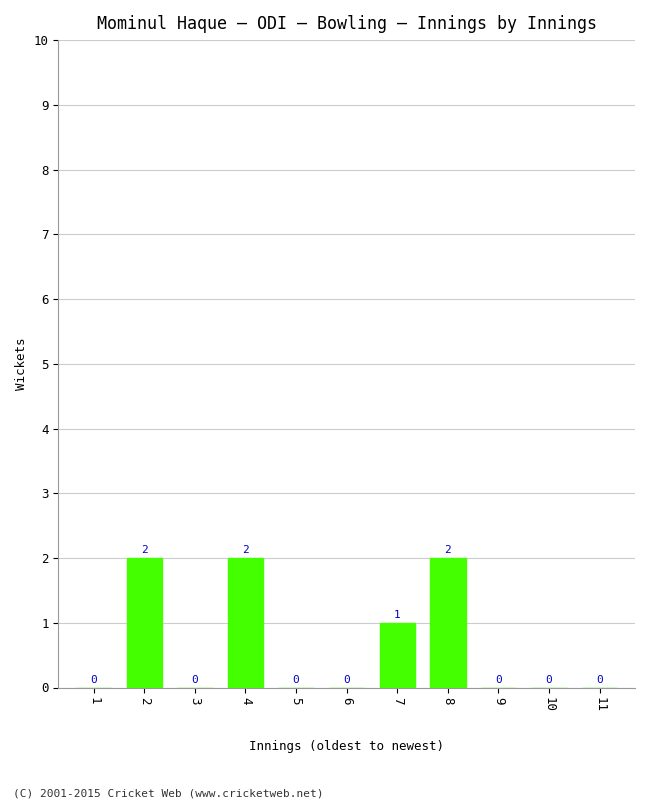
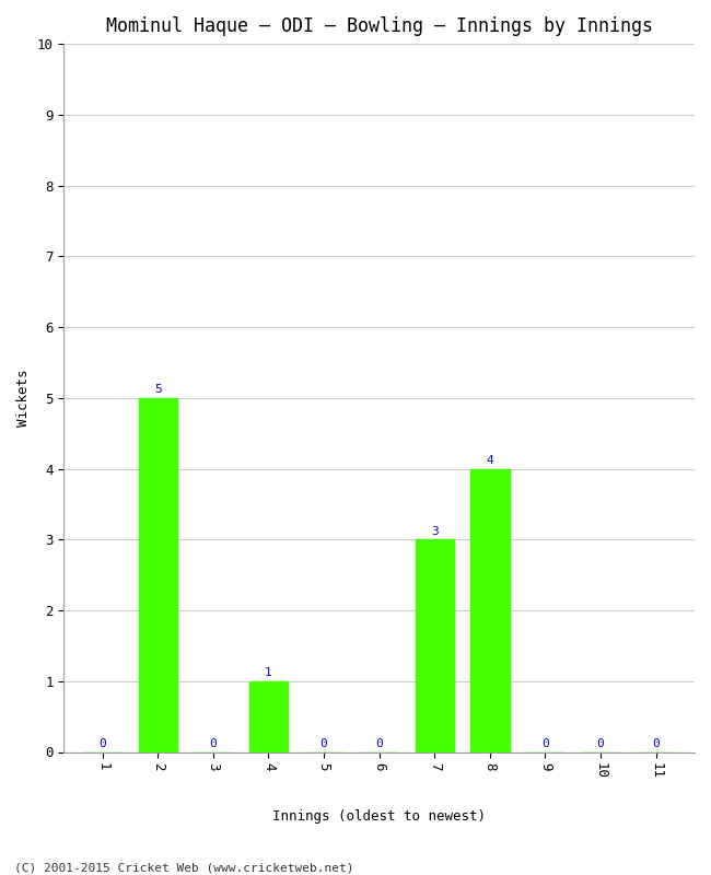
2: 2 -> 5
4: 2 -> 1
7: 1 -> 3
8: 2 -> 4
